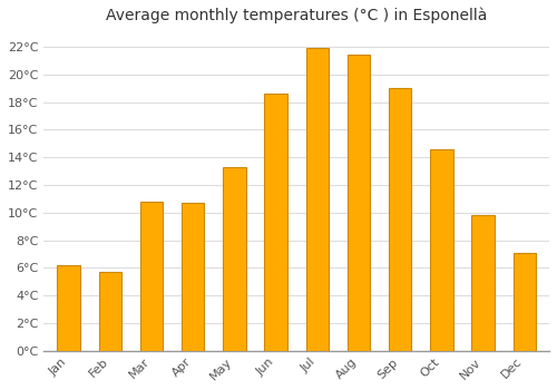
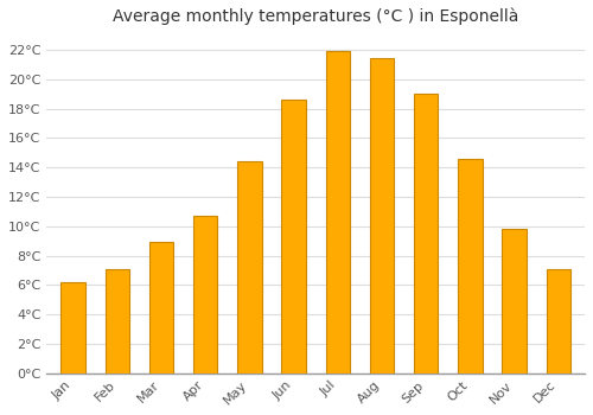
Feb: 5.7°C -> 7.1°C
Mar: 10.8°C -> 8.9°C
May: 13.3°C -> 14.4°C
